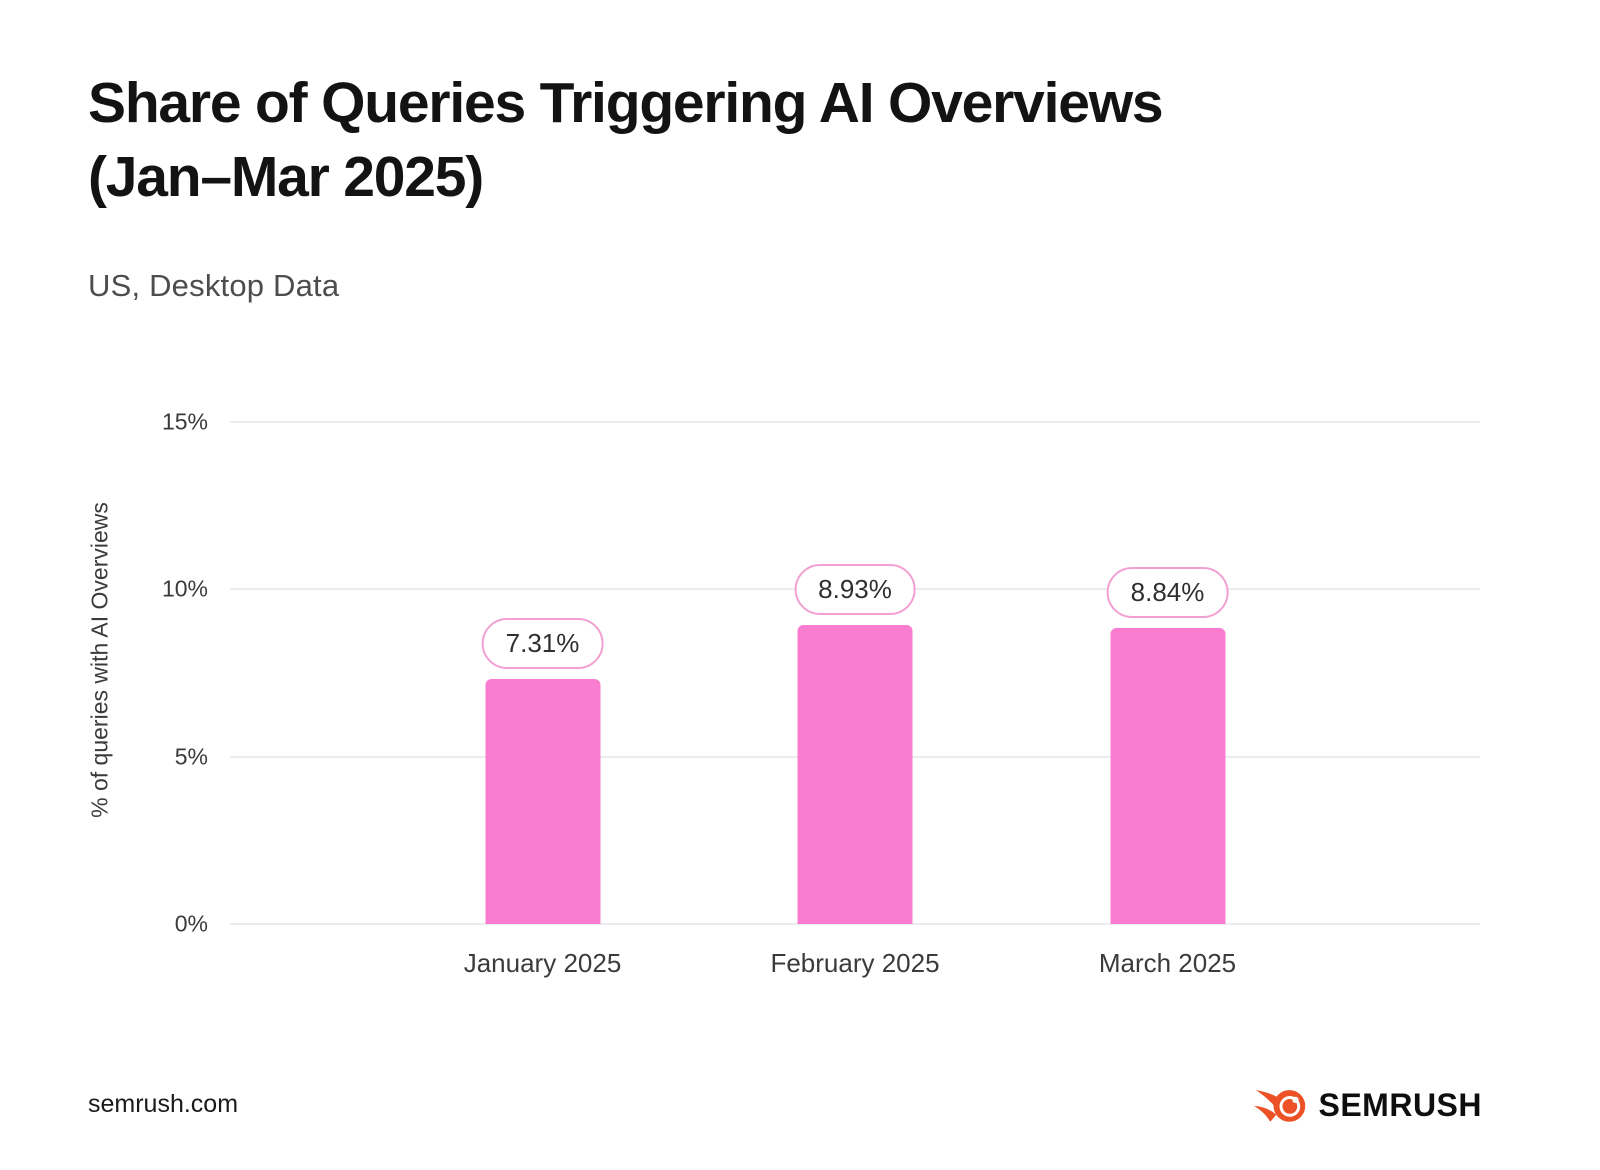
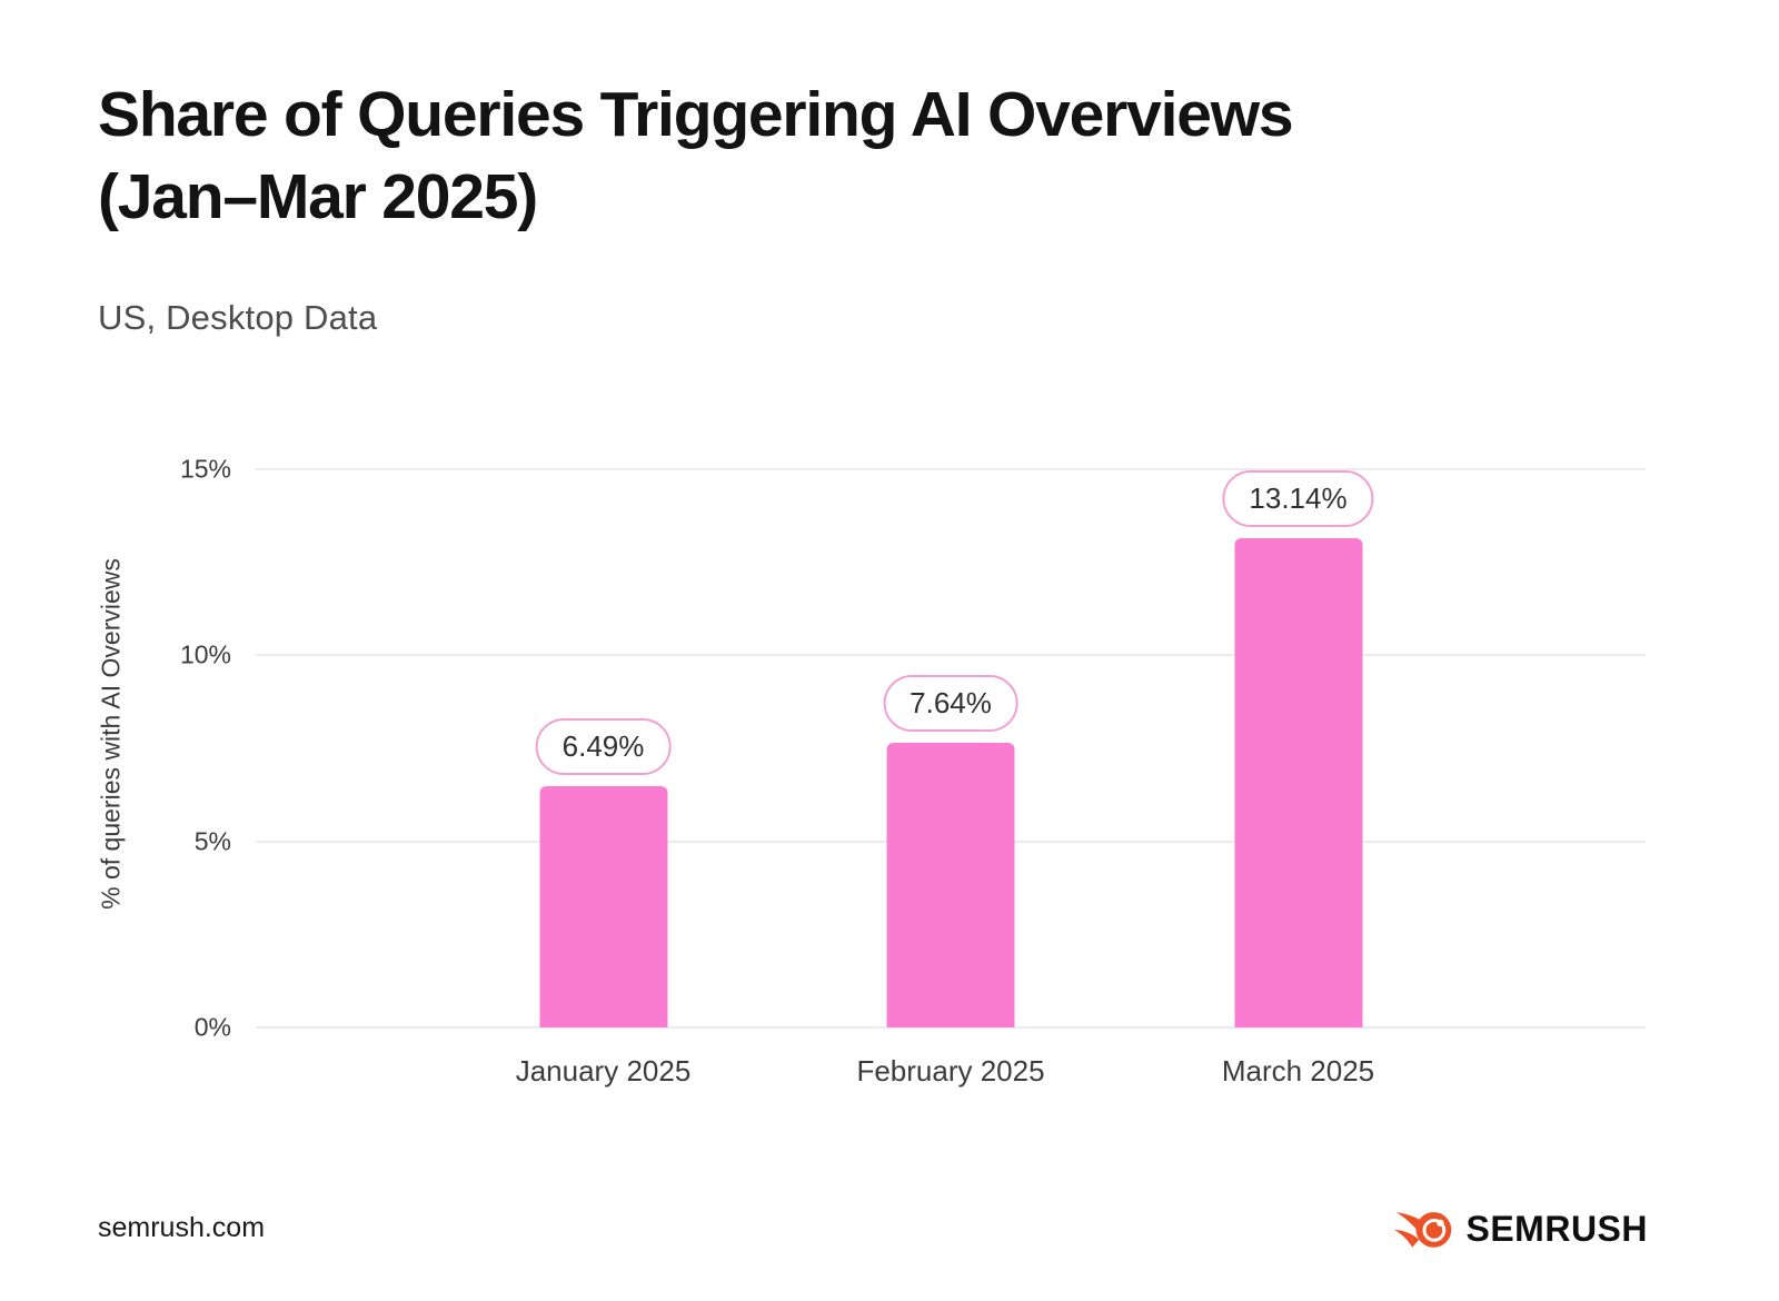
January 2025: 7.31% -> 6.49%
February 2025: 8.93% -> 7.64%
March 2025: 8.84% -> 13.14%
